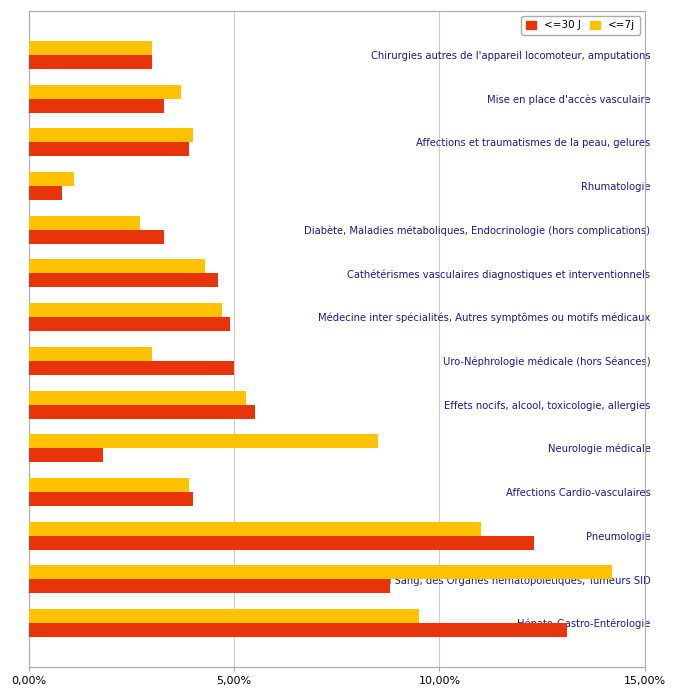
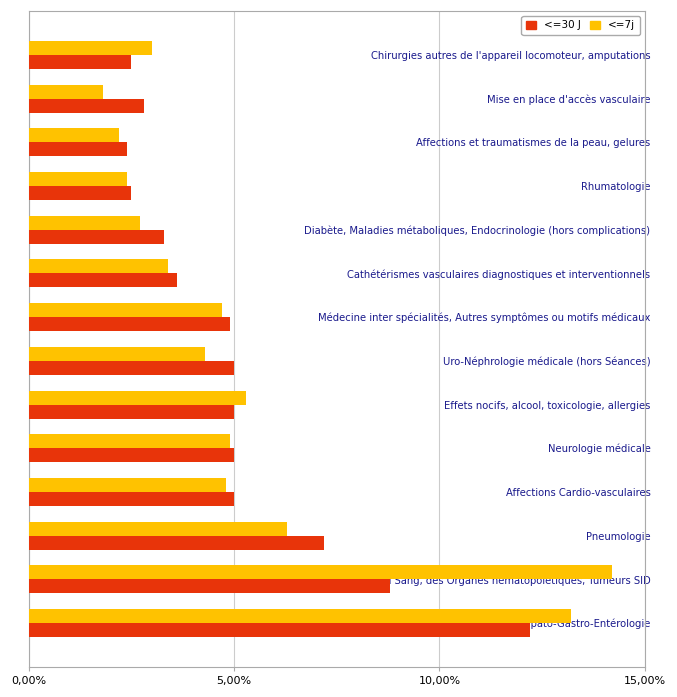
<=30 J/Chirurgies autres de l'appareil locomoteur, amputations: 3,0% -> 2,5%
<=7j/Mise en place d'accès vasculaire: 3,7% -> 1,8%
<=30 J/Mise en place d'accès vasculaire: 3,3% -> 2,8%
<=7j/Affections et traumatismes de la peau, gelures: 4,0% -> 2,2%
<=30 J/Affections et traumatismes de la peau, gelures: 3,9% -> 2,4%
<=7j/Rhumatologie: 1,1% -> 2,4%
<=30 J/Rhumatologie: 0,8% -> 2,5%
<=7j/Cathétérismes vasculaires diagnostiques et interventionnels: 4,3% -> 3,4%
<=30 J/Cathétérismes vasculaires diagnostiques et interventionnels: 4,6% -> 3,6%
<=7j/Uro-Néphrologie médicale (hors Séances): 3,0% -> 4,3%
<=30 J/Effets nocifs, alcool, toxicologie, allergies: 5,5% -> 5,0%
<=7j/Neurologie médicale: 8,5% -> 4,9%
<=30 J/Neurologie médicale: 1,8% -> 5,0%
<=7j/Affections Cardio-vasculaires: 3,9% -> 4,8%
<=30 J/Affections Cardio-vasculaires: 4,0% -> 5,0%
<=7j/Pneumologie: 11,0% -> 6,3%
<=30 J/Pneumologie: 12,3% -> 7,2%
<=7j/Hépato-Gastro-Entérologie: 9,5% -> 13,2%
<=30 J/Hépato-Gastro-Entérologie: 13,1% -> 12,2%
